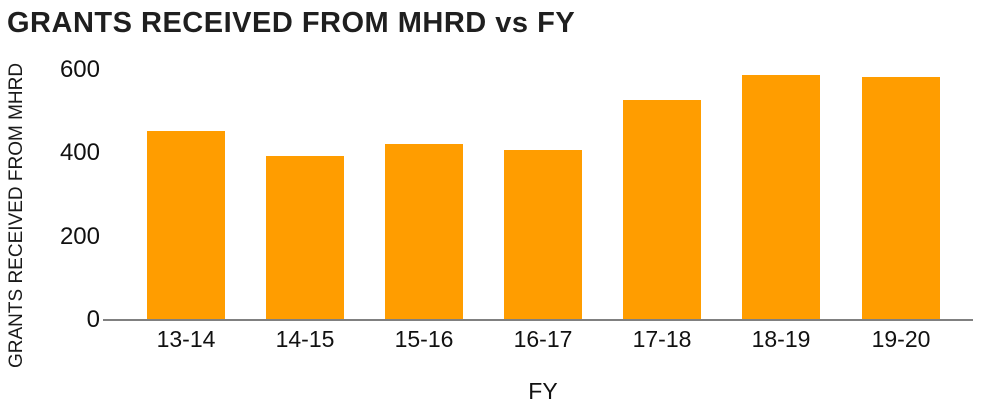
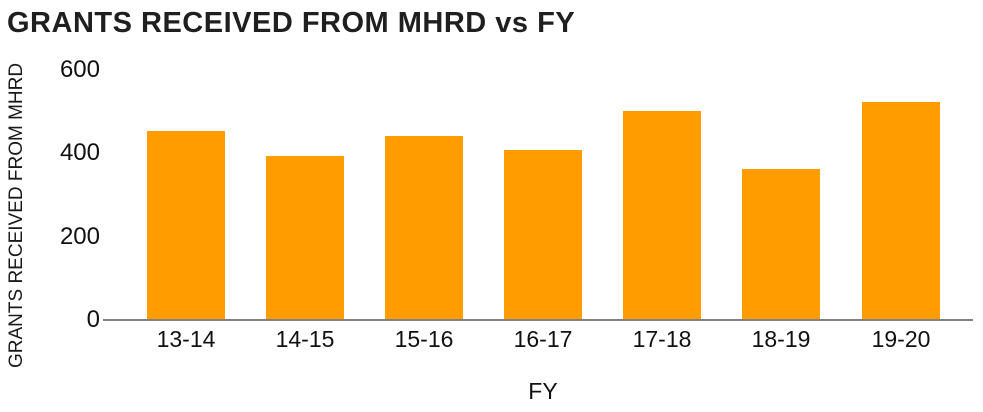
15-16: 420 -> 440
17-18: 520 -> 500
18-19: 580 -> 360
19-20: 580 -> 520
